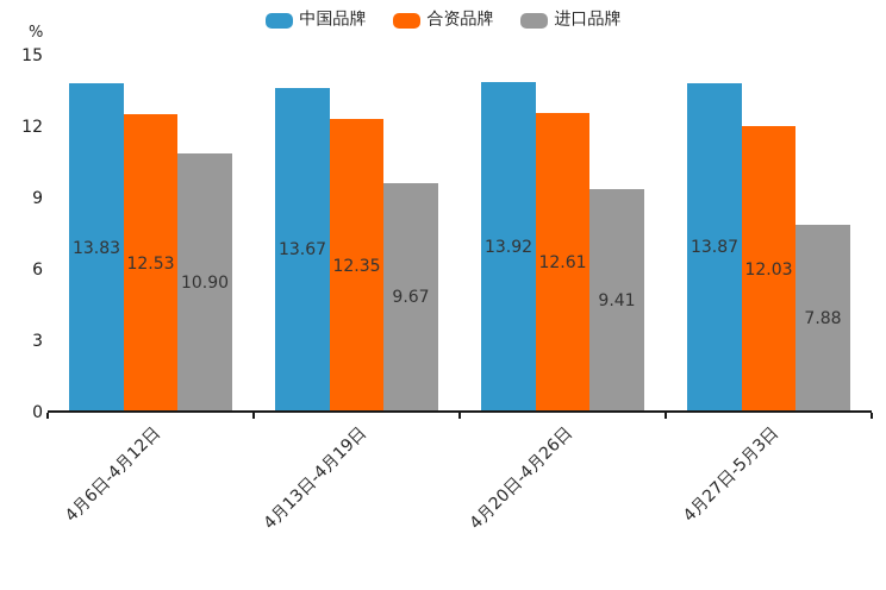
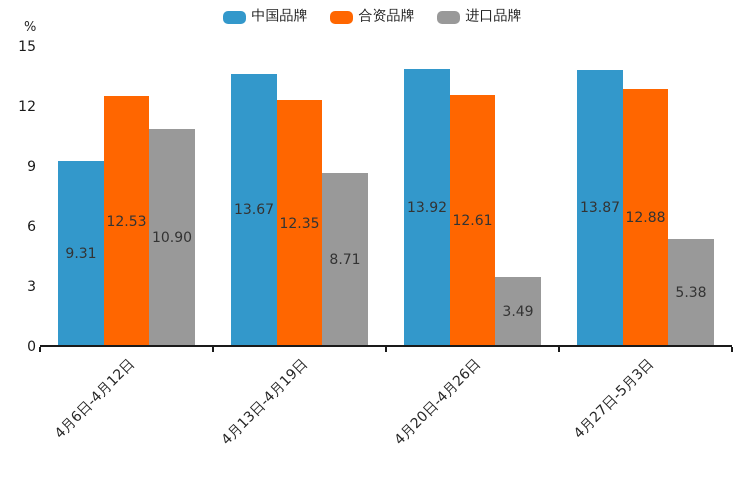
中国品牌/4月6日-4月12日: 13.83 -> 9.31
进口品牌/4月13日-4月19日: 9.67 -> 8.71
进口品牌/4月20日-4月26日: 9.41 -> 3.49
合资品牌/4月27日-5月3日: 12.03 -> 12.88
进口品牌/4月27日-5月3日: 7.88 -> 5.38
